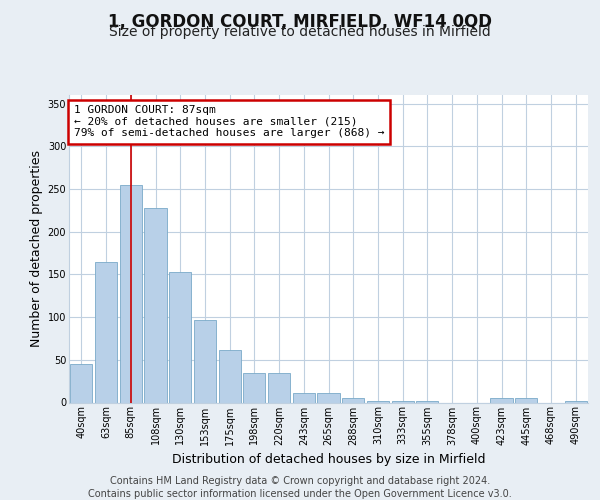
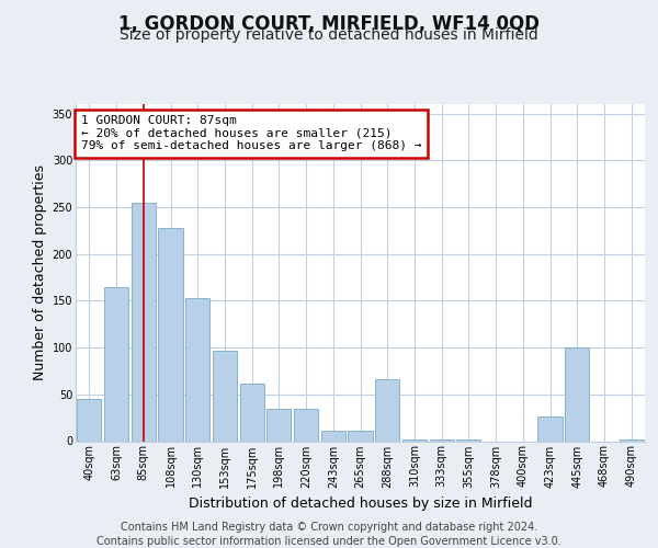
288sqm: 5 -> 66
423sqm: 5 -> 26
445sqm: 5 -> 100
